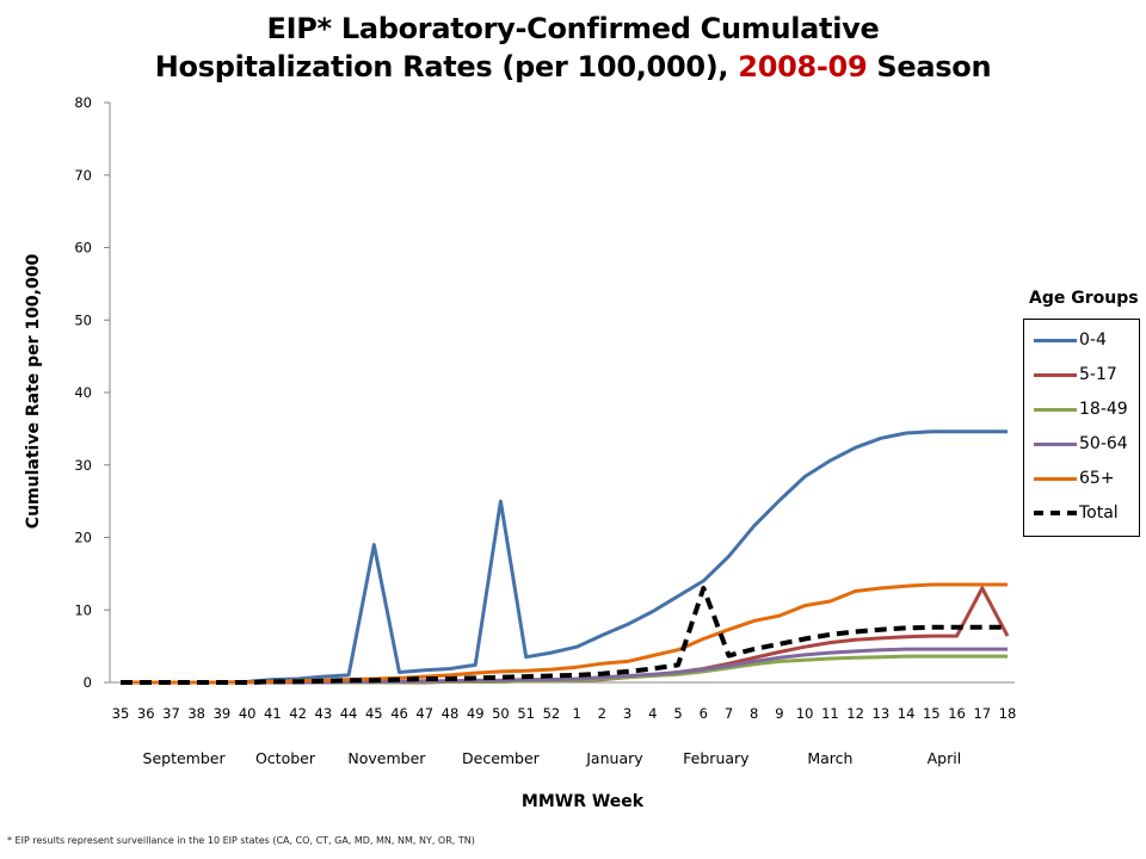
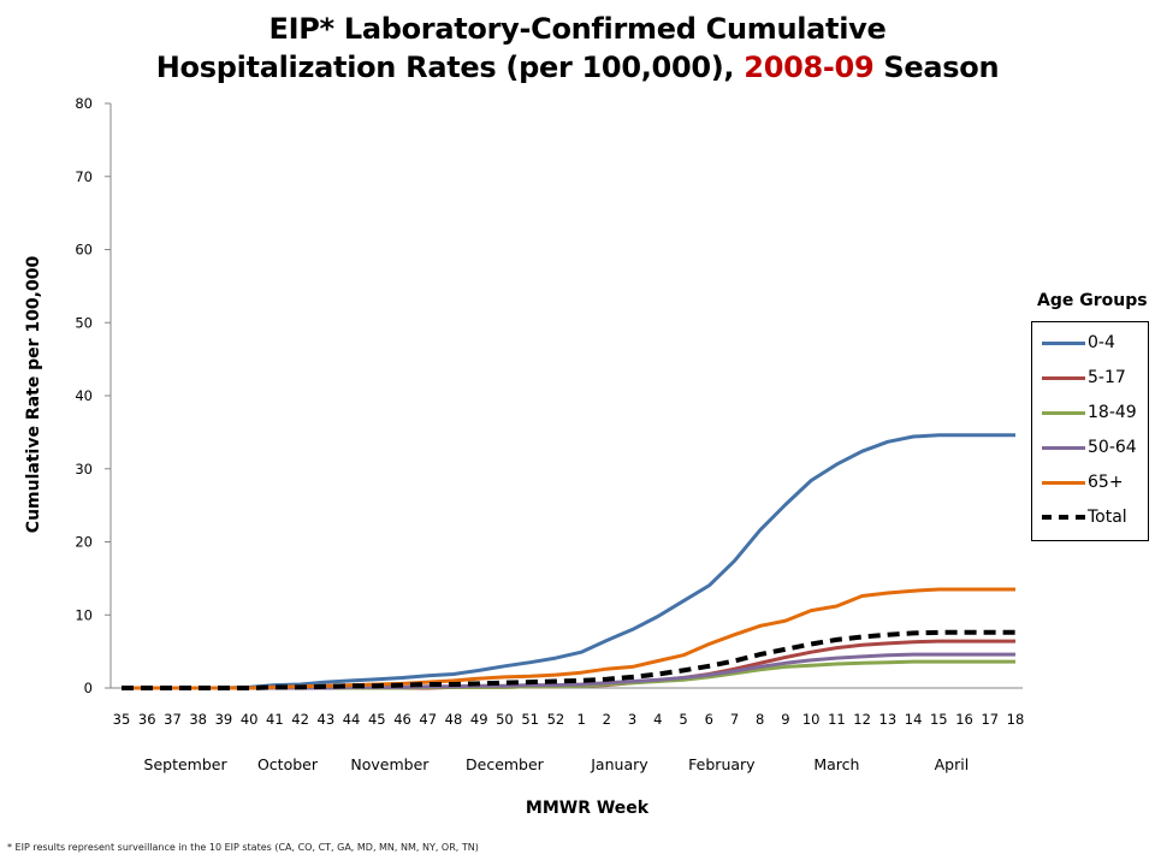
0-4/45: 19 -> 1
0-4/50: 25 -> 3
Total/6: 13 -> 3
5-17/17: 13 -> 6
